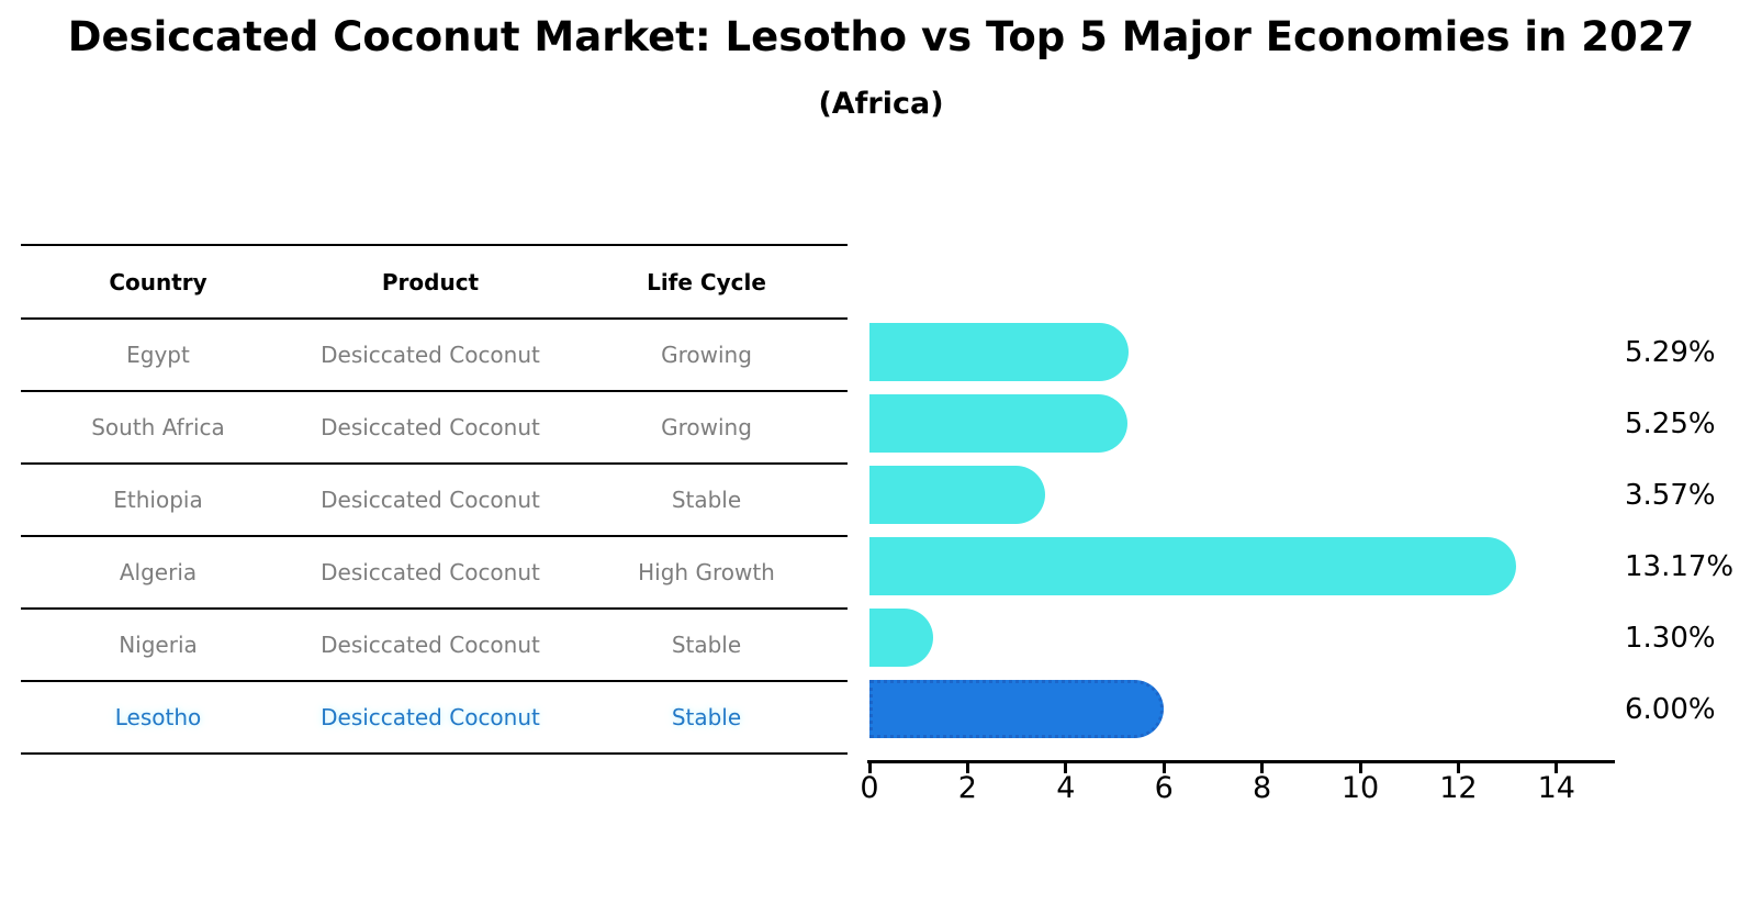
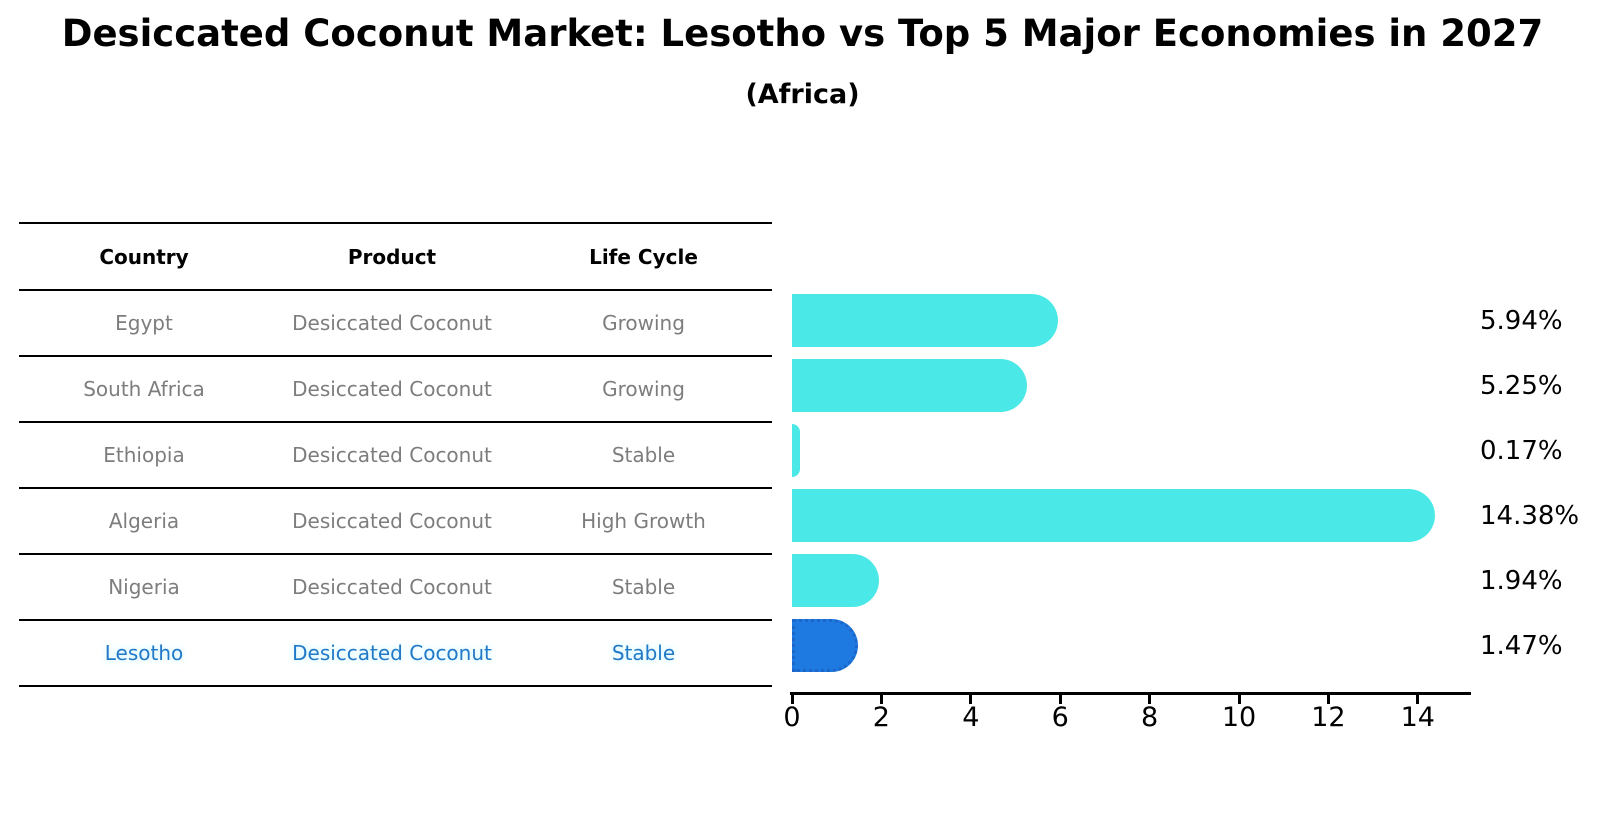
Egypt: 5.29% -> 5.94%
Ethiopia: 3.57% -> 0.17%
Algeria: 13.17% -> 14.38%
Nigeria: 1.30% -> 1.94%
Lesotho: 6.00% -> 1.47%
